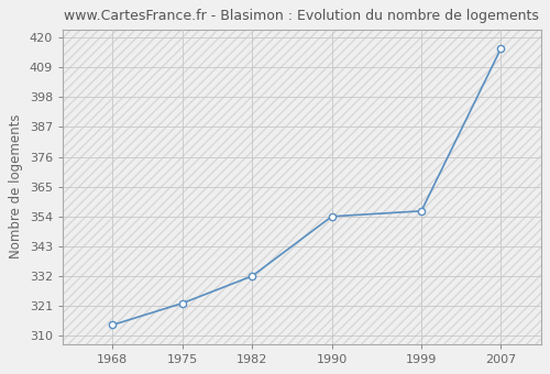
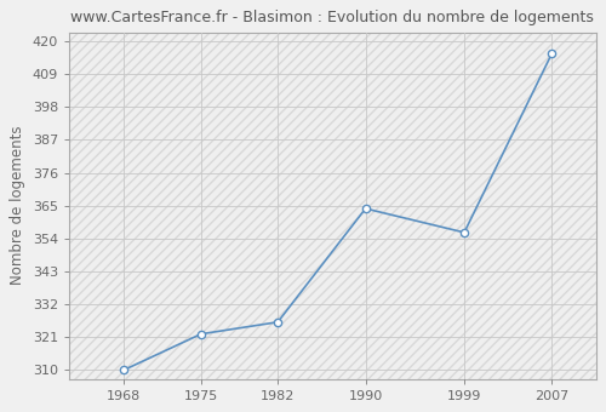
1968: 314 -> 310
1982: 332 -> 326
1990: 354 -> 364
